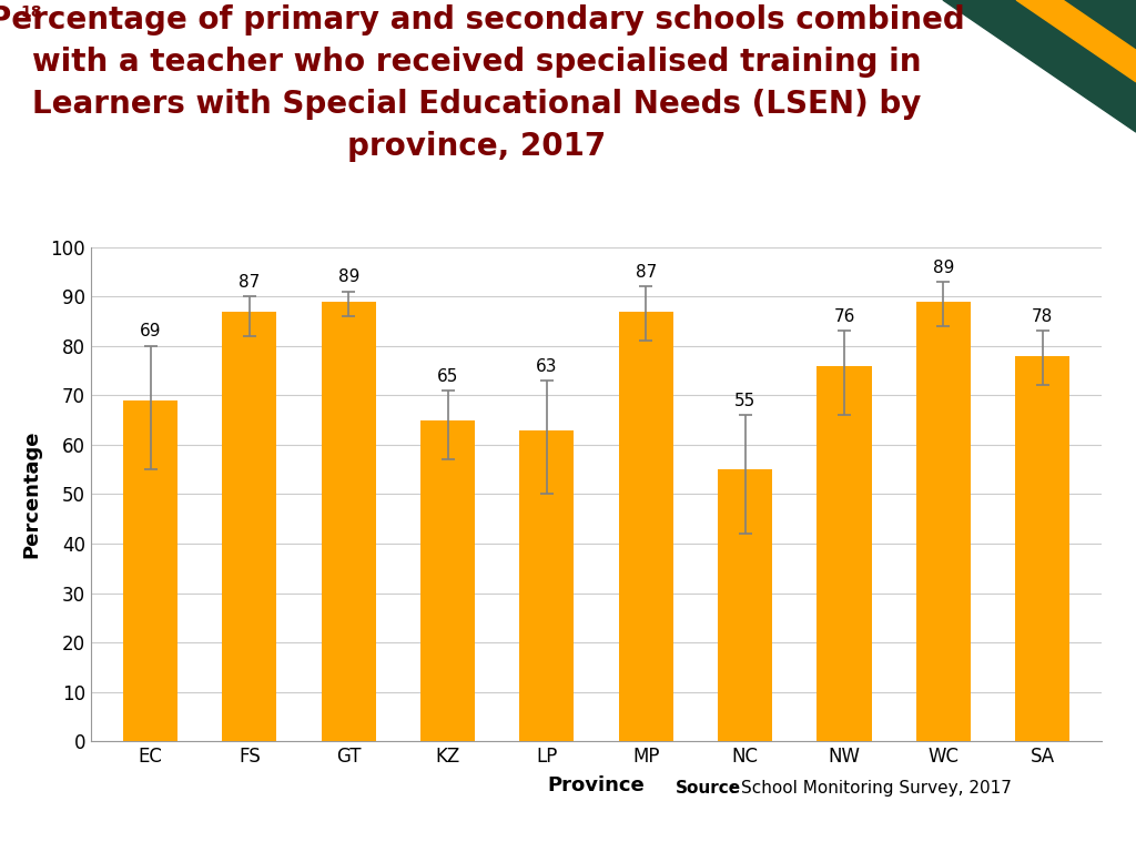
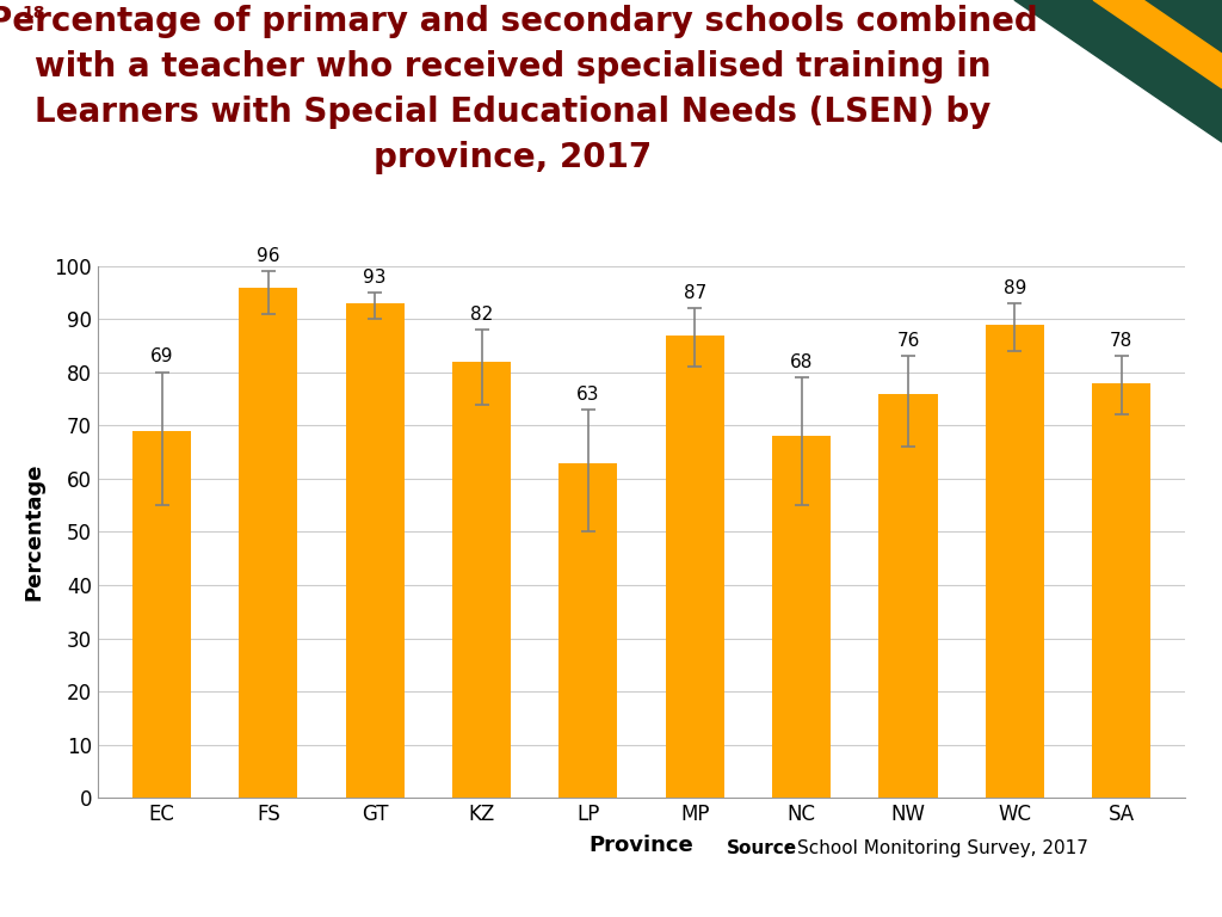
FS: 87 -> 96
GT: 89 -> 93
KZ: 65 -> 82
NC: 55 -> 68
